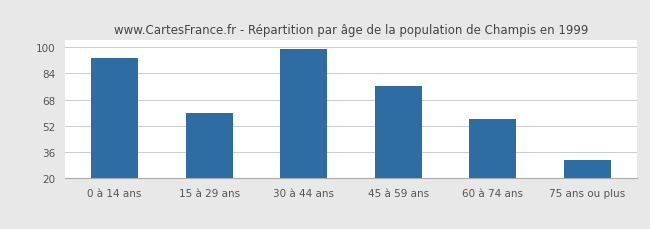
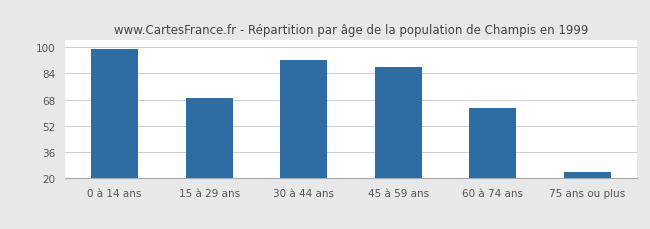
0 à 14 ans: 93 -> 99
15 à 29 ans: 60 -> 69
30 à 44 ans: 99 -> 92
45 à 59 ans: 76 -> 88
60 à 74 ans: 56 -> 63
75 ans ou plus: 31 -> 24
